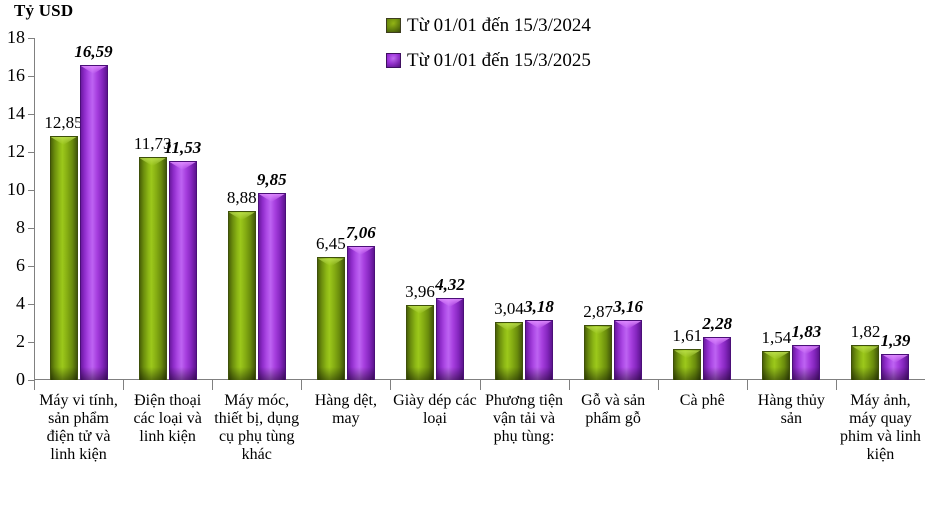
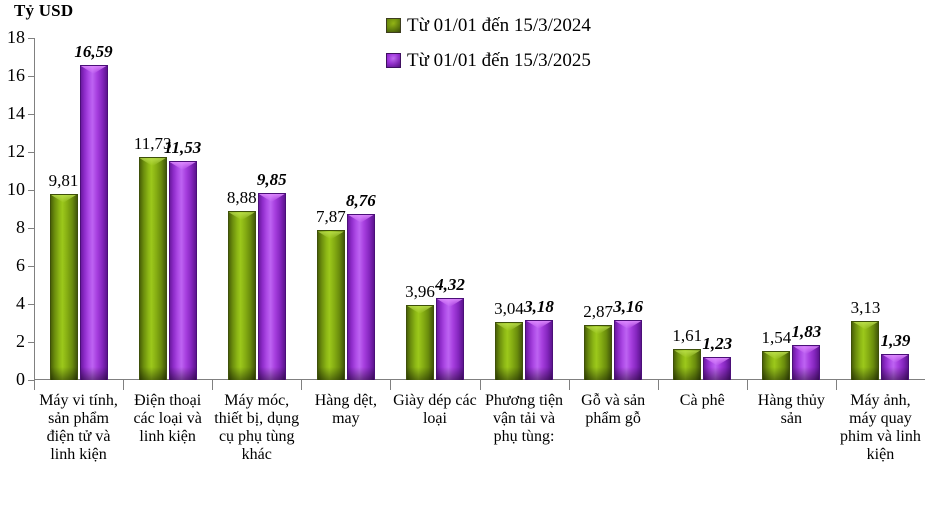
Từ 01/01 đến 15/3/2024/Máy vi tính, sản phẩm điện tử và linh kiện: 12,85 -> 9,81
Từ 01/01 đến 15/3/2024/Hàng dệt, may: 6,45 -> 7,87
Từ 01/01 đến 15/3/2025/Hàng dệt, may: 7,06 -> 8,76
Từ 01/01 đến 15/3/2025/Cà phê: 2,28 -> 1,23
Từ 01/01 đến 15/3/2024/Máy ảnh, máy quay phim và linh kiện: 1,82 -> 3,13
